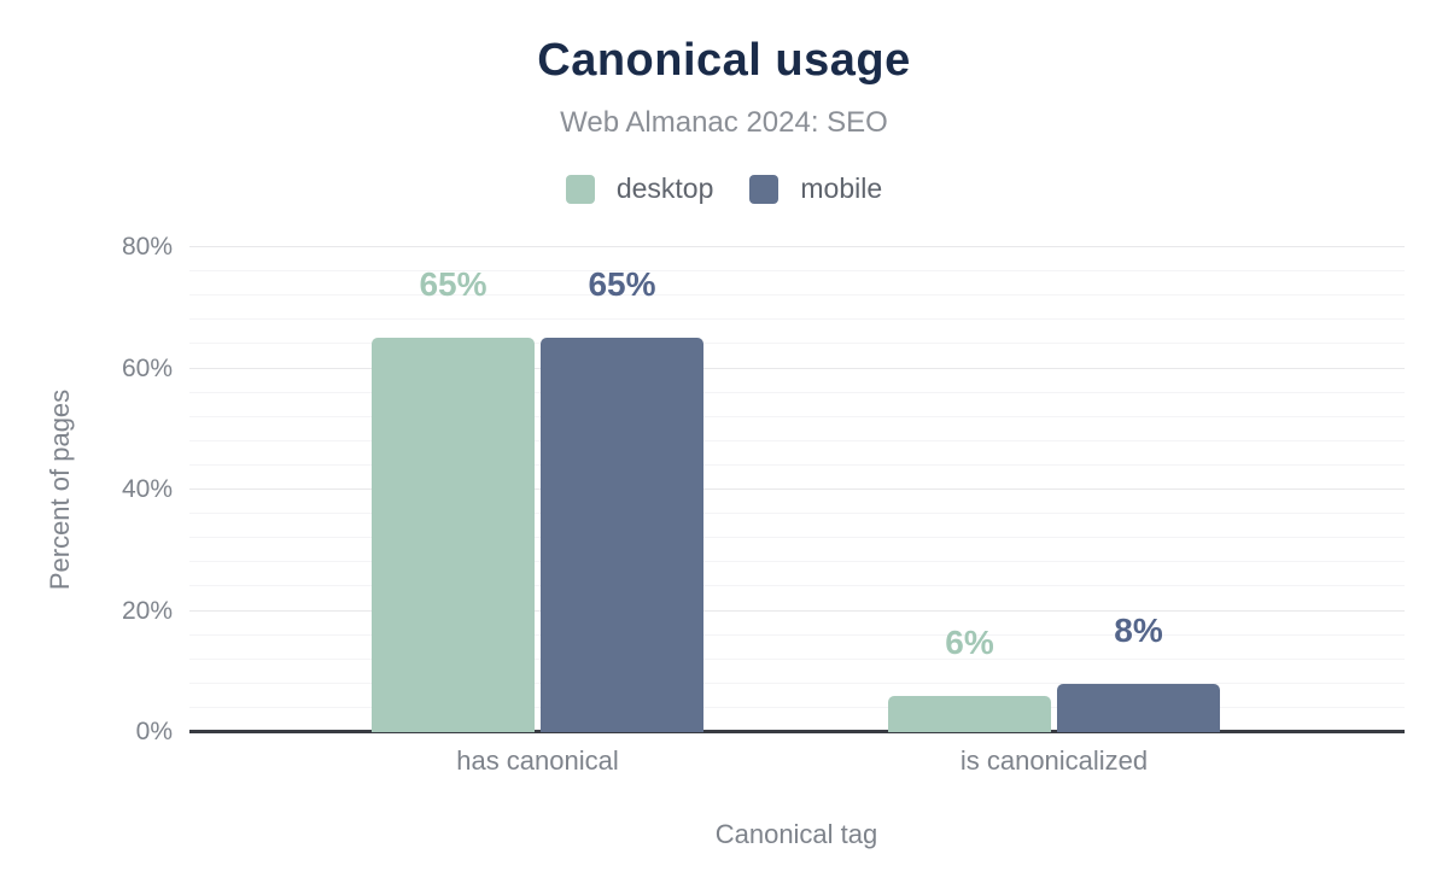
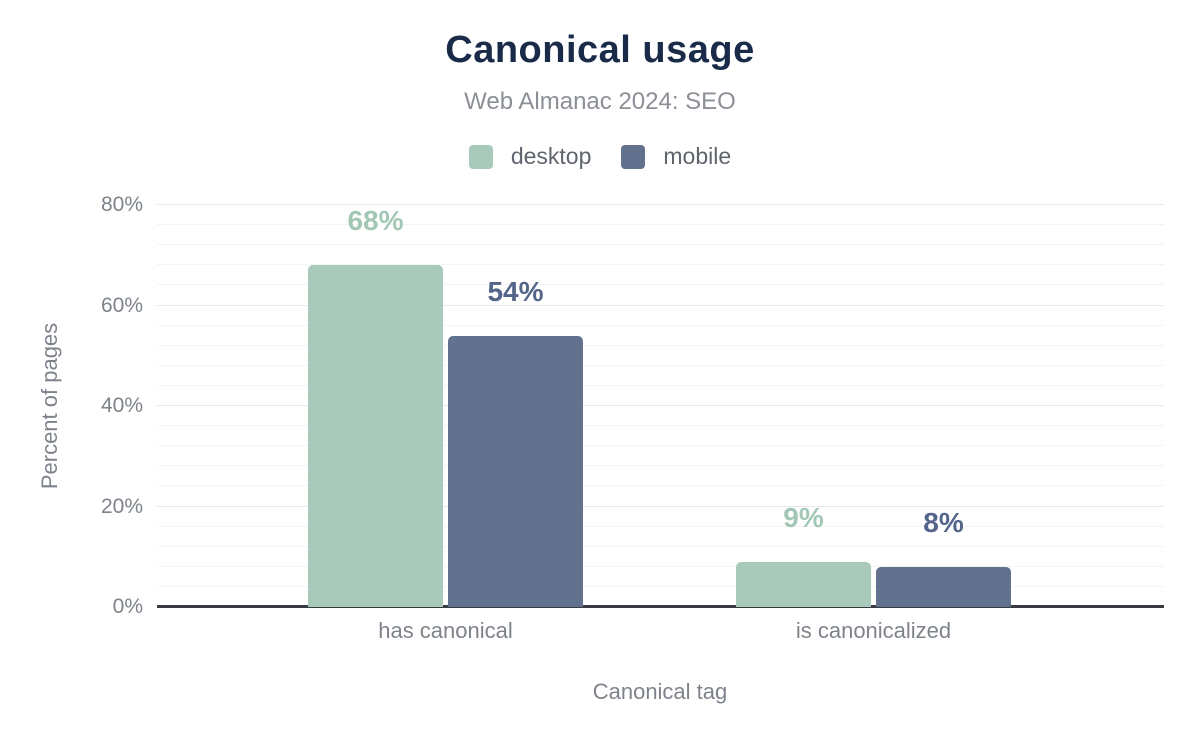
desktop/has canonical: 65% -> 68%
mobile/has canonical: 65% -> 54%
desktop/is canonicalized: 6% -> 9%
